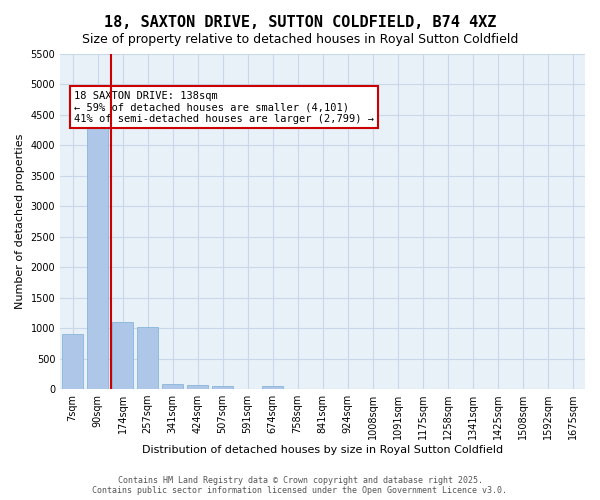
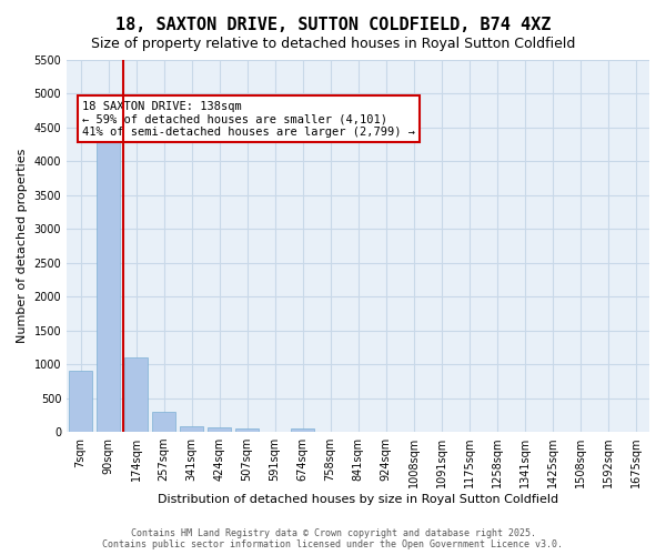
257sqm: 1020 -> 300
